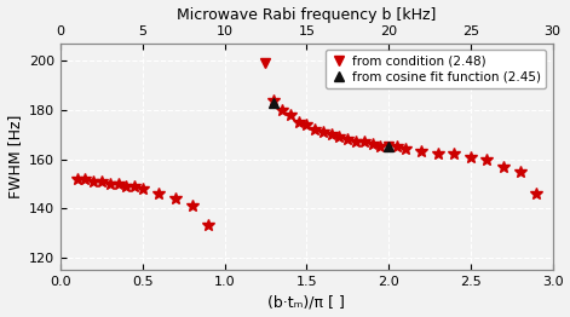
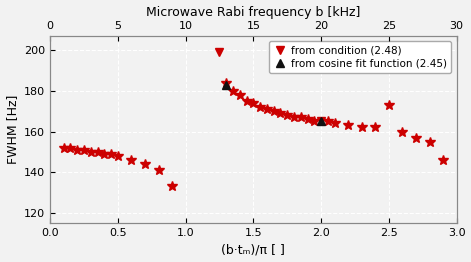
2.5: 161 -> 173
